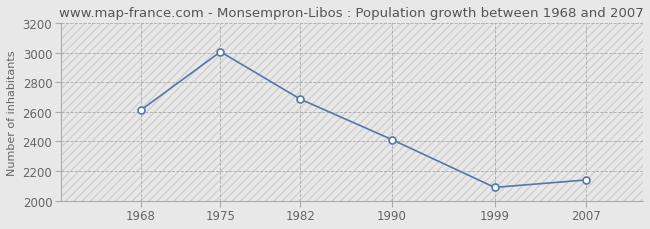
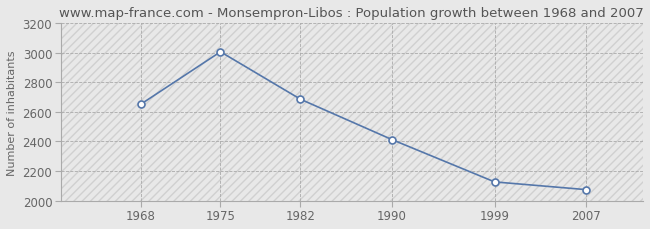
1968: 2610 -> 2650
1999: 2090 -> 2130
2007: 2140 -> 2080
